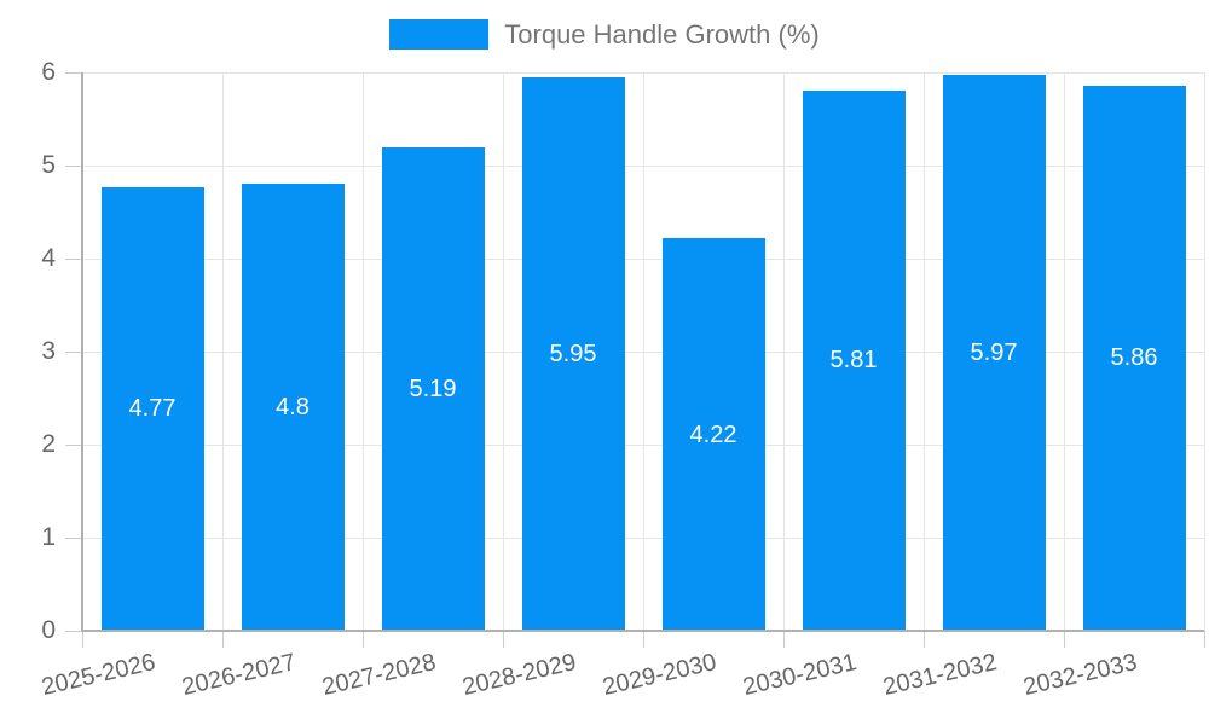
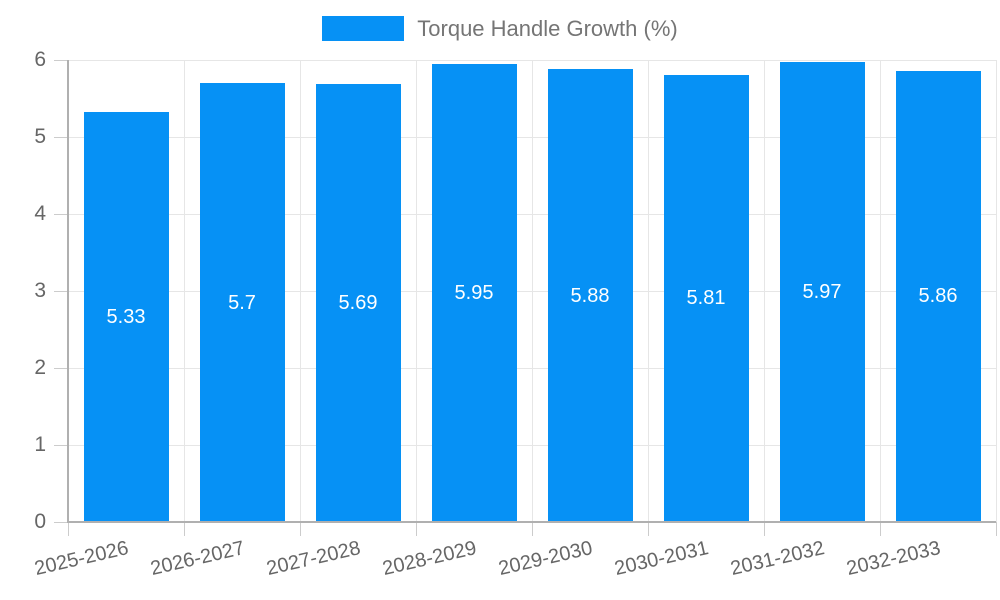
2025-2026: 4.77 -> 5.33
2026-2027: 4.8 -> 5.7
2027-2028: 5.19 -> 5.69
2029-2030: 4.22 -> 5.88
